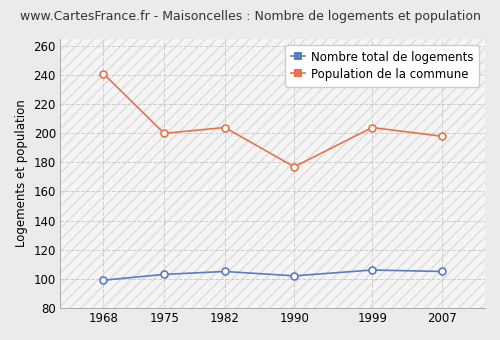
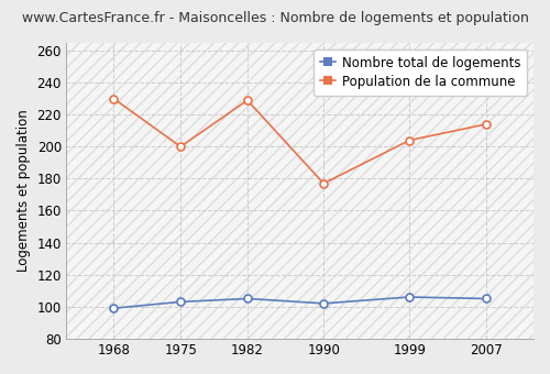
Population de la commune/1968: 241 -> 230
Population de la commune/1982: 204 -> 229
Population de la commune/2007: 198 -> 214
